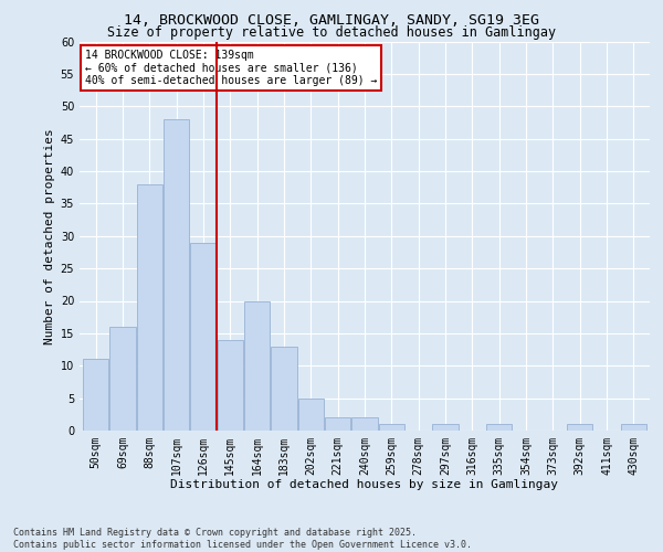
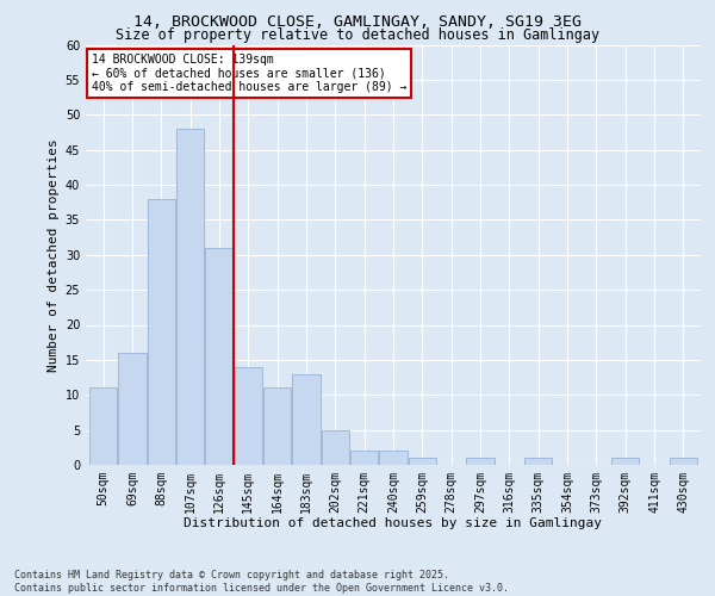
126sqm: 29 -> 31
164sqm: 20 -> 11
